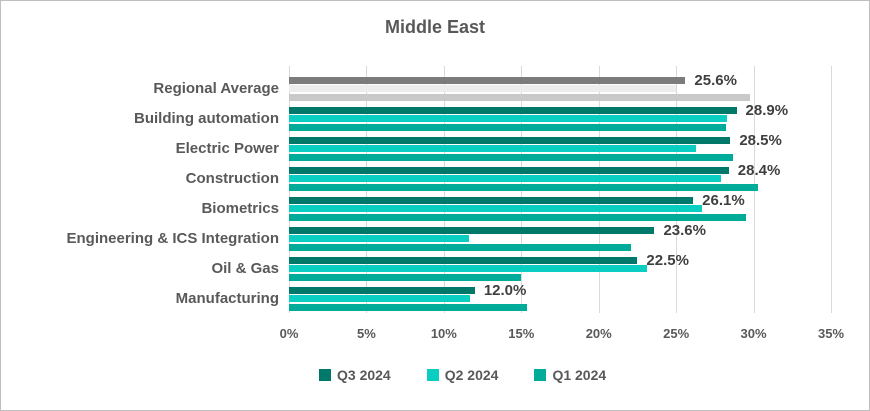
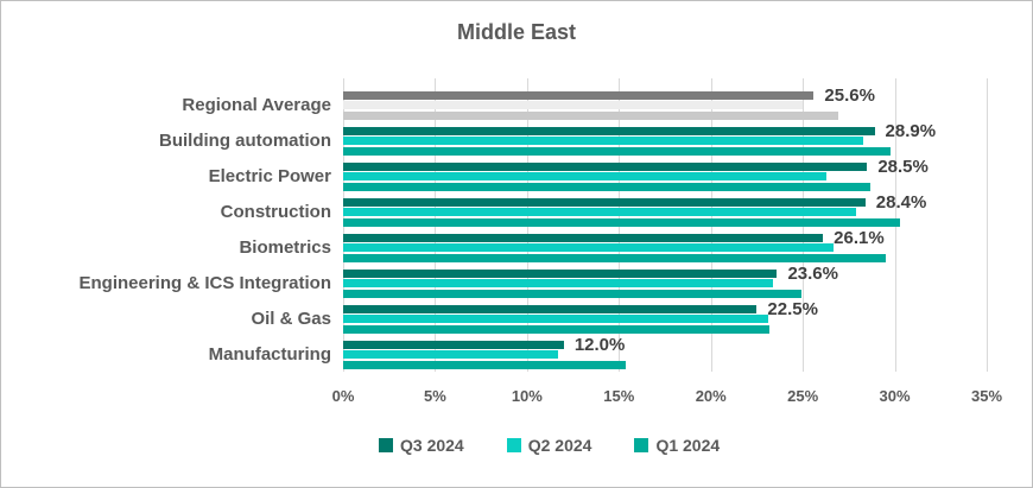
Q1 2024/Regional Average: 29.8% -> 26.9%
Q1 2024/Building automation: 28.2% -> 29.8%
Q2 2024/Engineering & ICS Integration: 11.6% -> 23.4%
Q1 2024/Engineering & ICS Integration: 22.1% -> 24.9%
Q1 2024/Oil & Gas: 15.0% -> 23.2%
